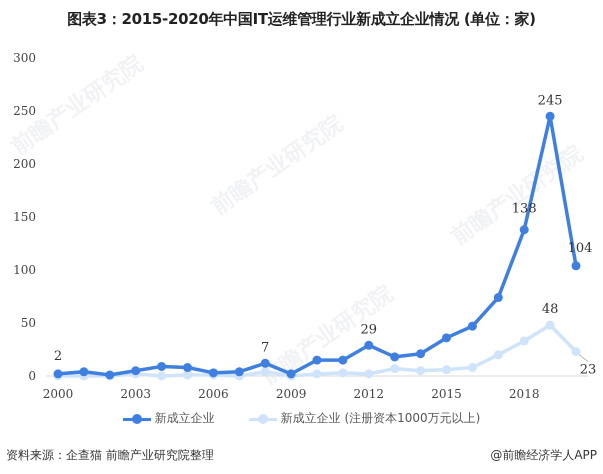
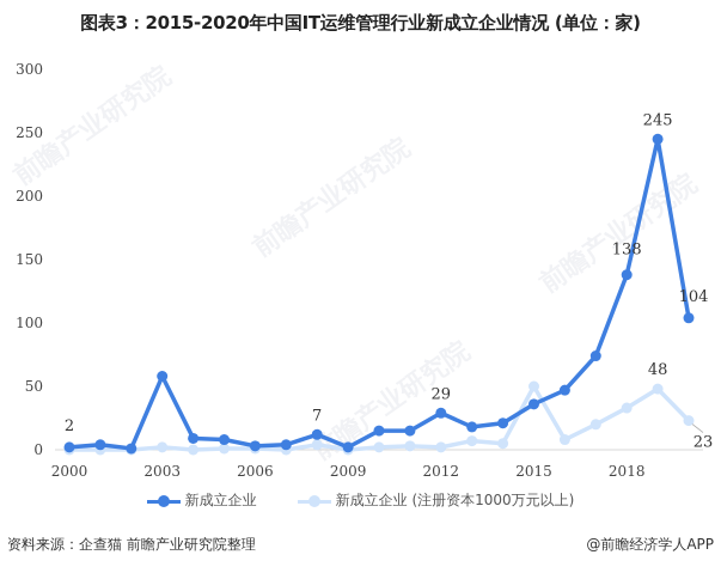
新成立企业/2003: 5 -> 58
新成立企业 (注册资本1000万元以上)/2015: 6 -> 50
